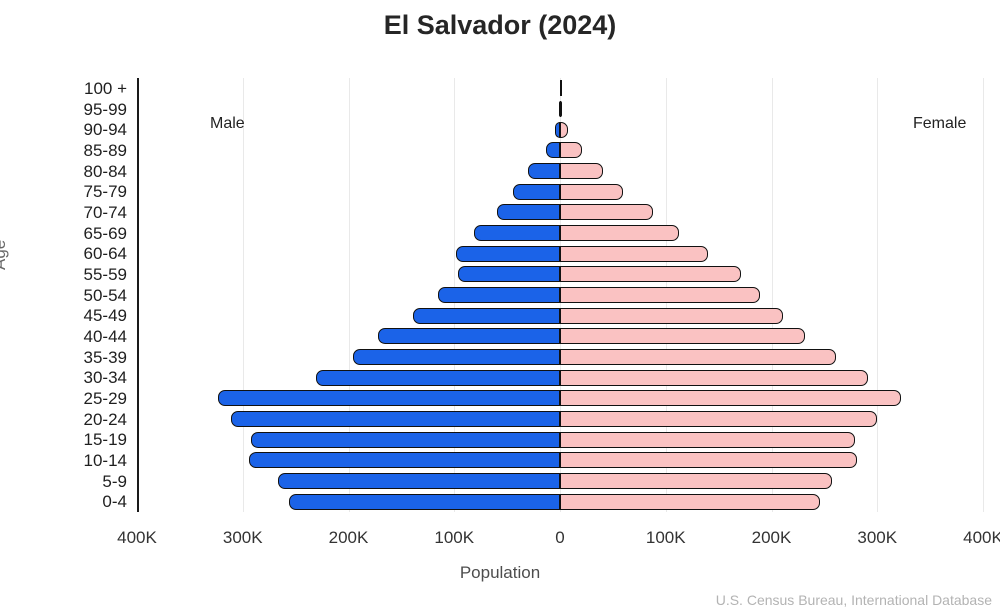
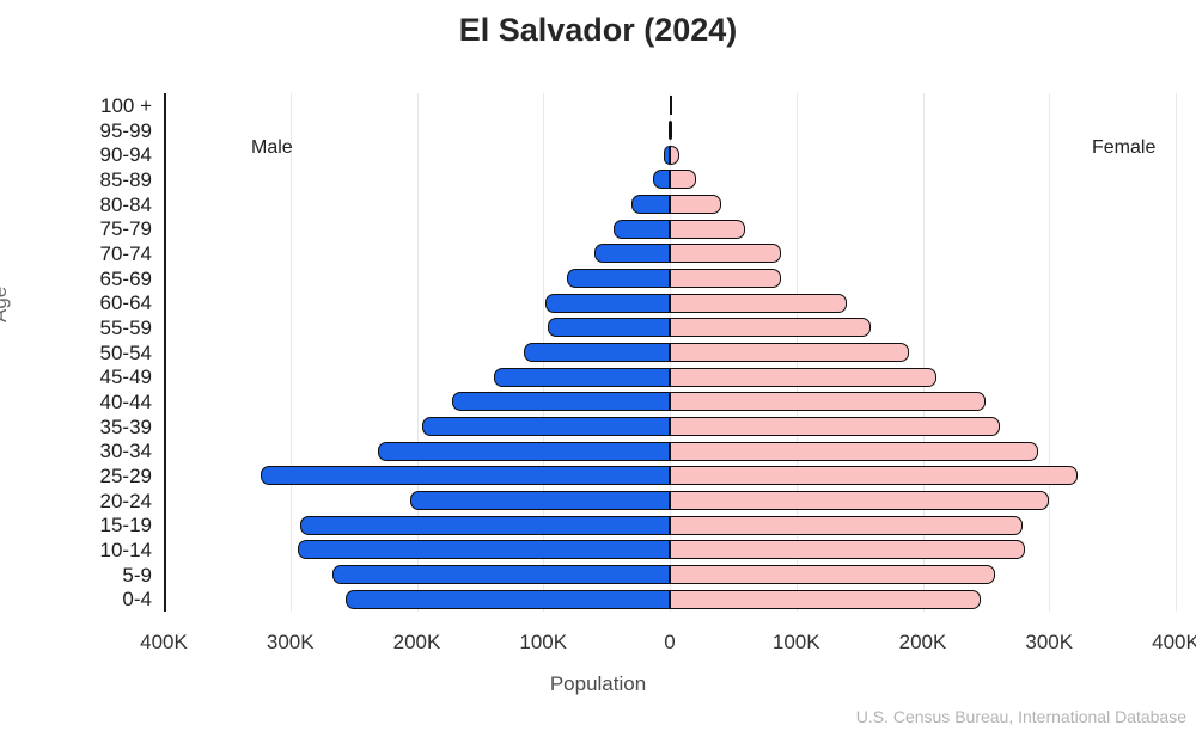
Male/20-24: 311K -> 205K
Female/40-44: 232K -> 250K
Female/55-59: 171K -> 159K
Female/65-69: 113K -> 88K
